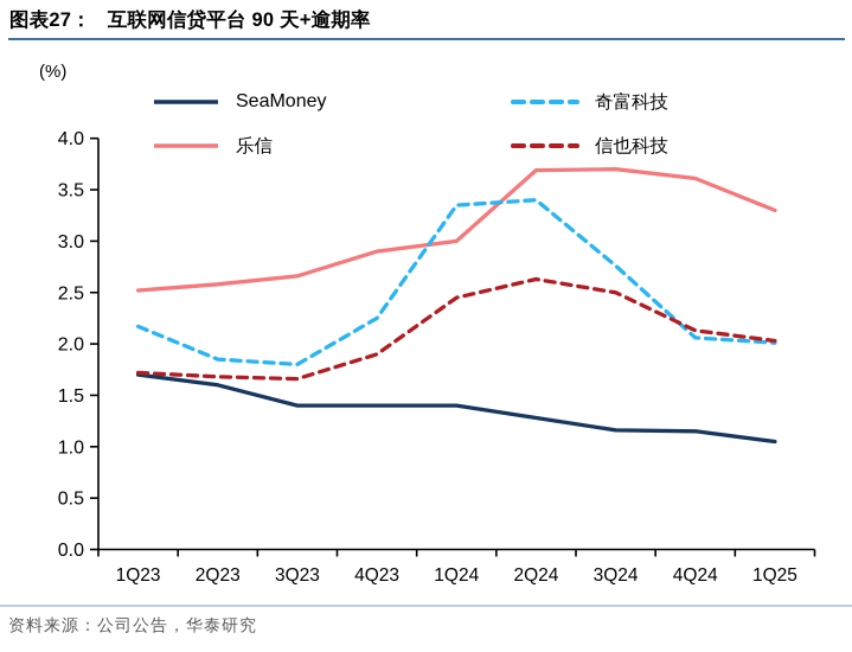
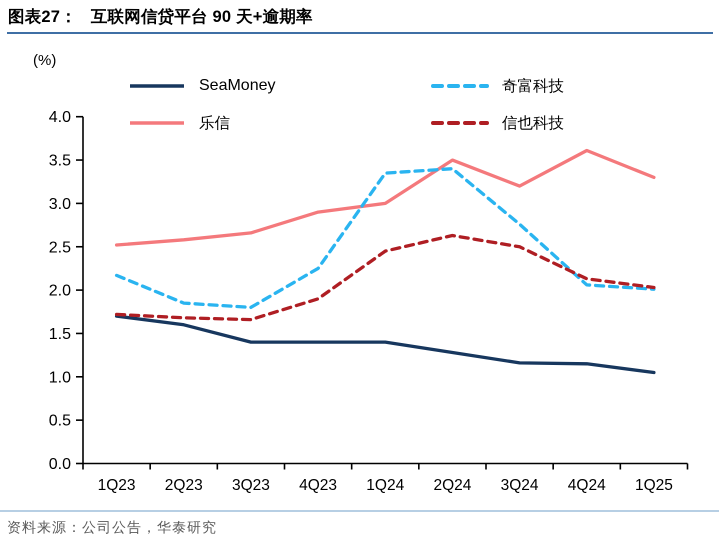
乐信/2Q24: 3.7 -> 3.5
乐信/3Q24: 3.7 -> 3.2
